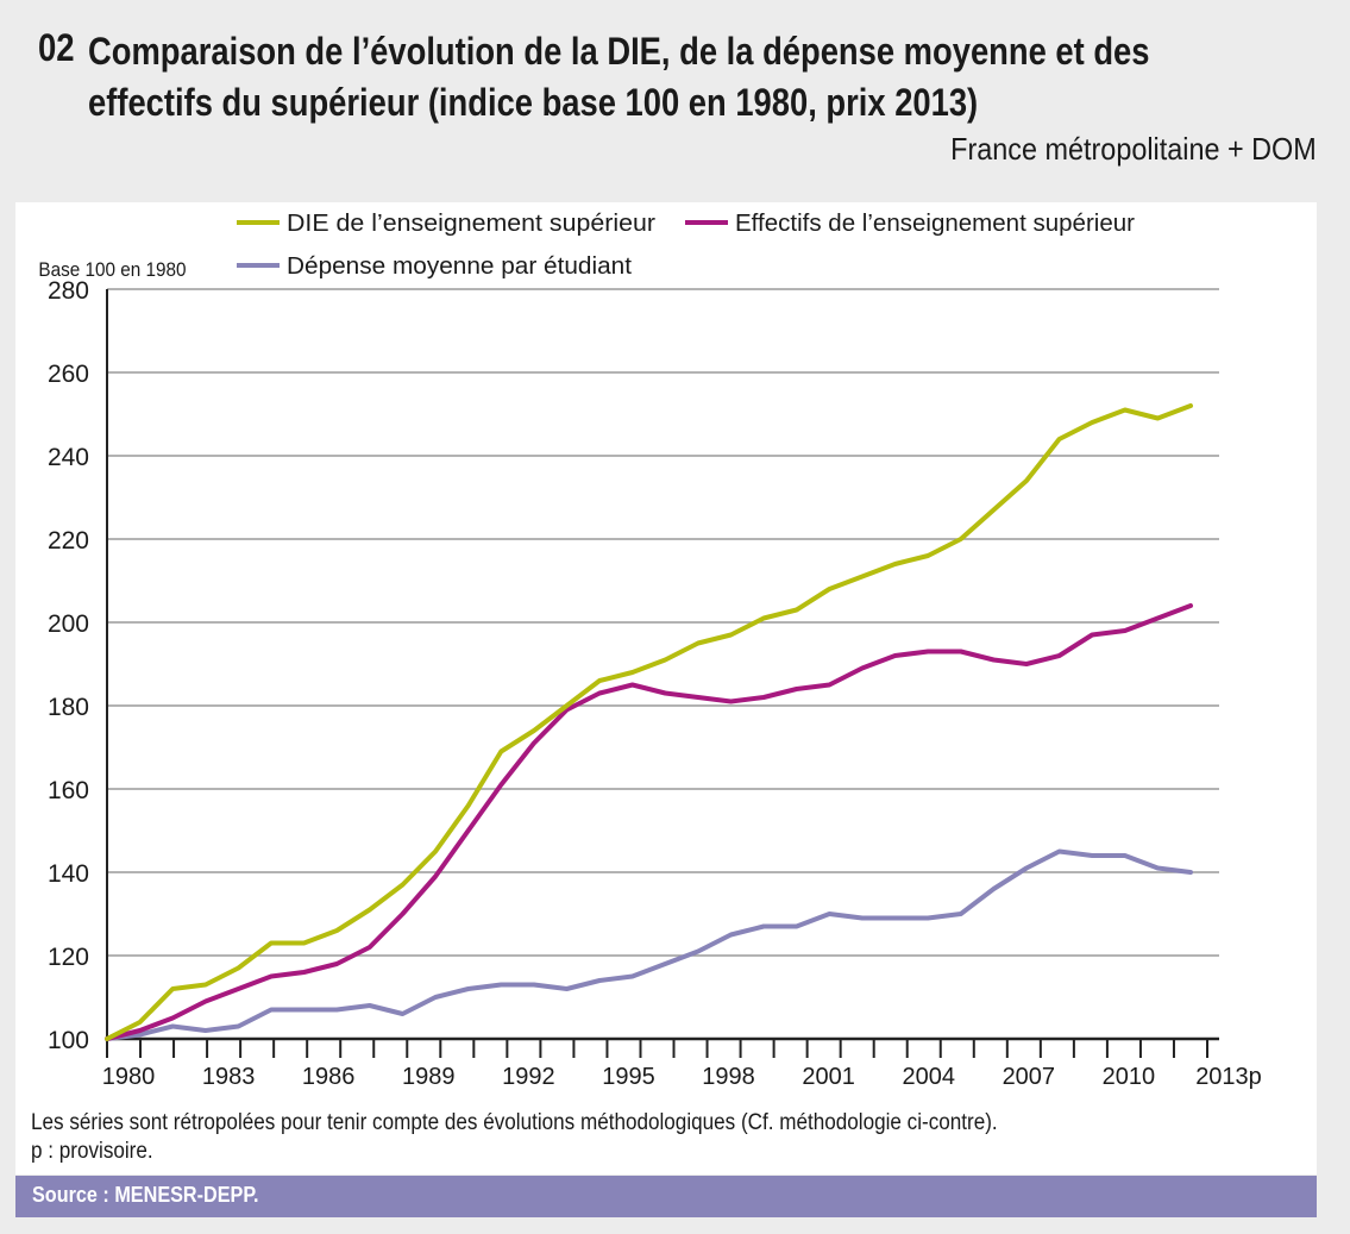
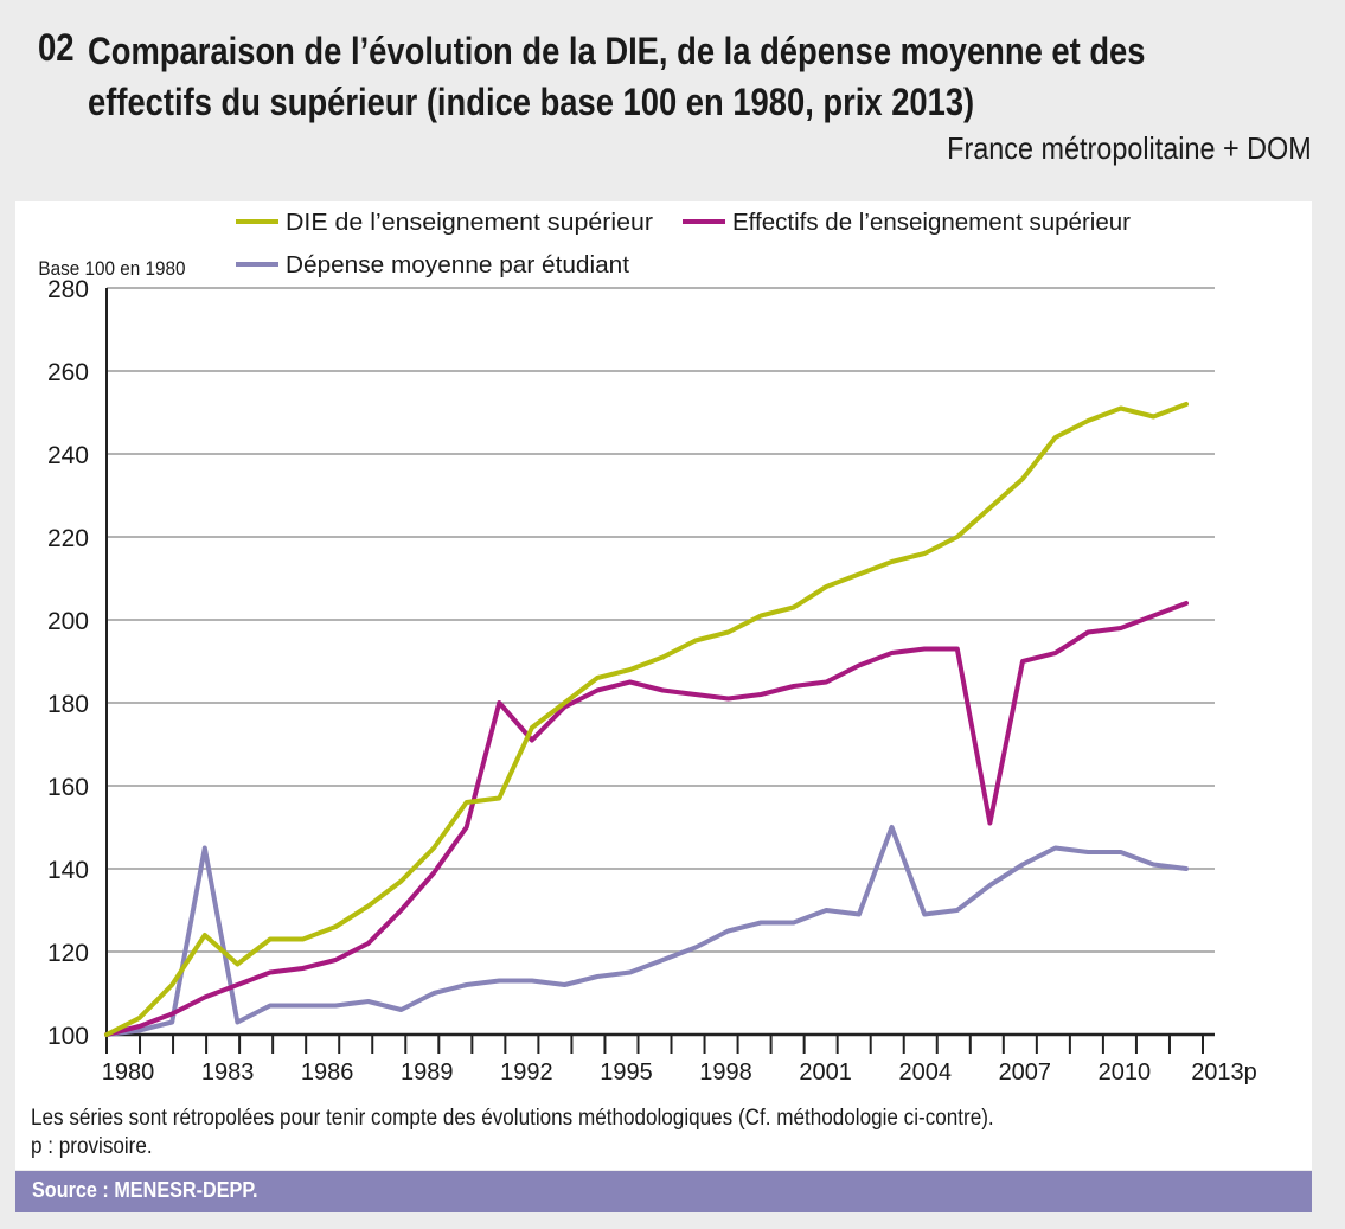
DIE de l’enseignement supérieur/1983: 113 -> 124
Dépense moyenne par étudiant/1983: 102 -> 145
DIE de l’enseignement supérieur/1992: 169 -> 157
Effectifs de l’enseignement supérieur/1992: 161 -> 180
Dépense moyenne par étudiant/2004: 129 -> 150
Effectifs de l’enseignement supérieur/2007: 191 -> 151
